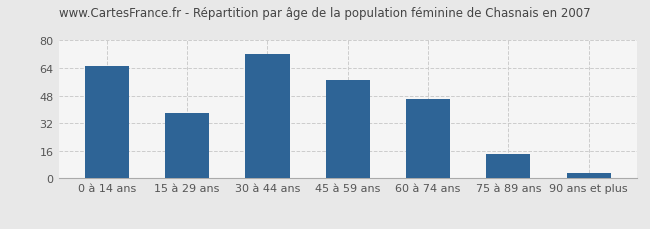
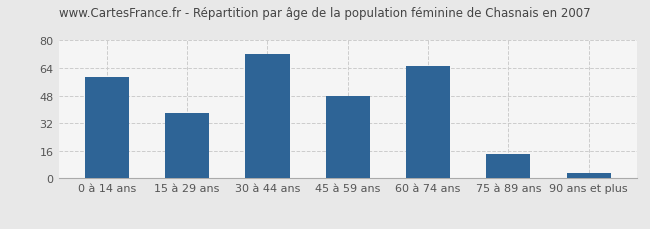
0 à 14 ans: 65 -> 59
45 à 59 ans: 57 -> 48
60 à 74 ans: 46 -> 65
